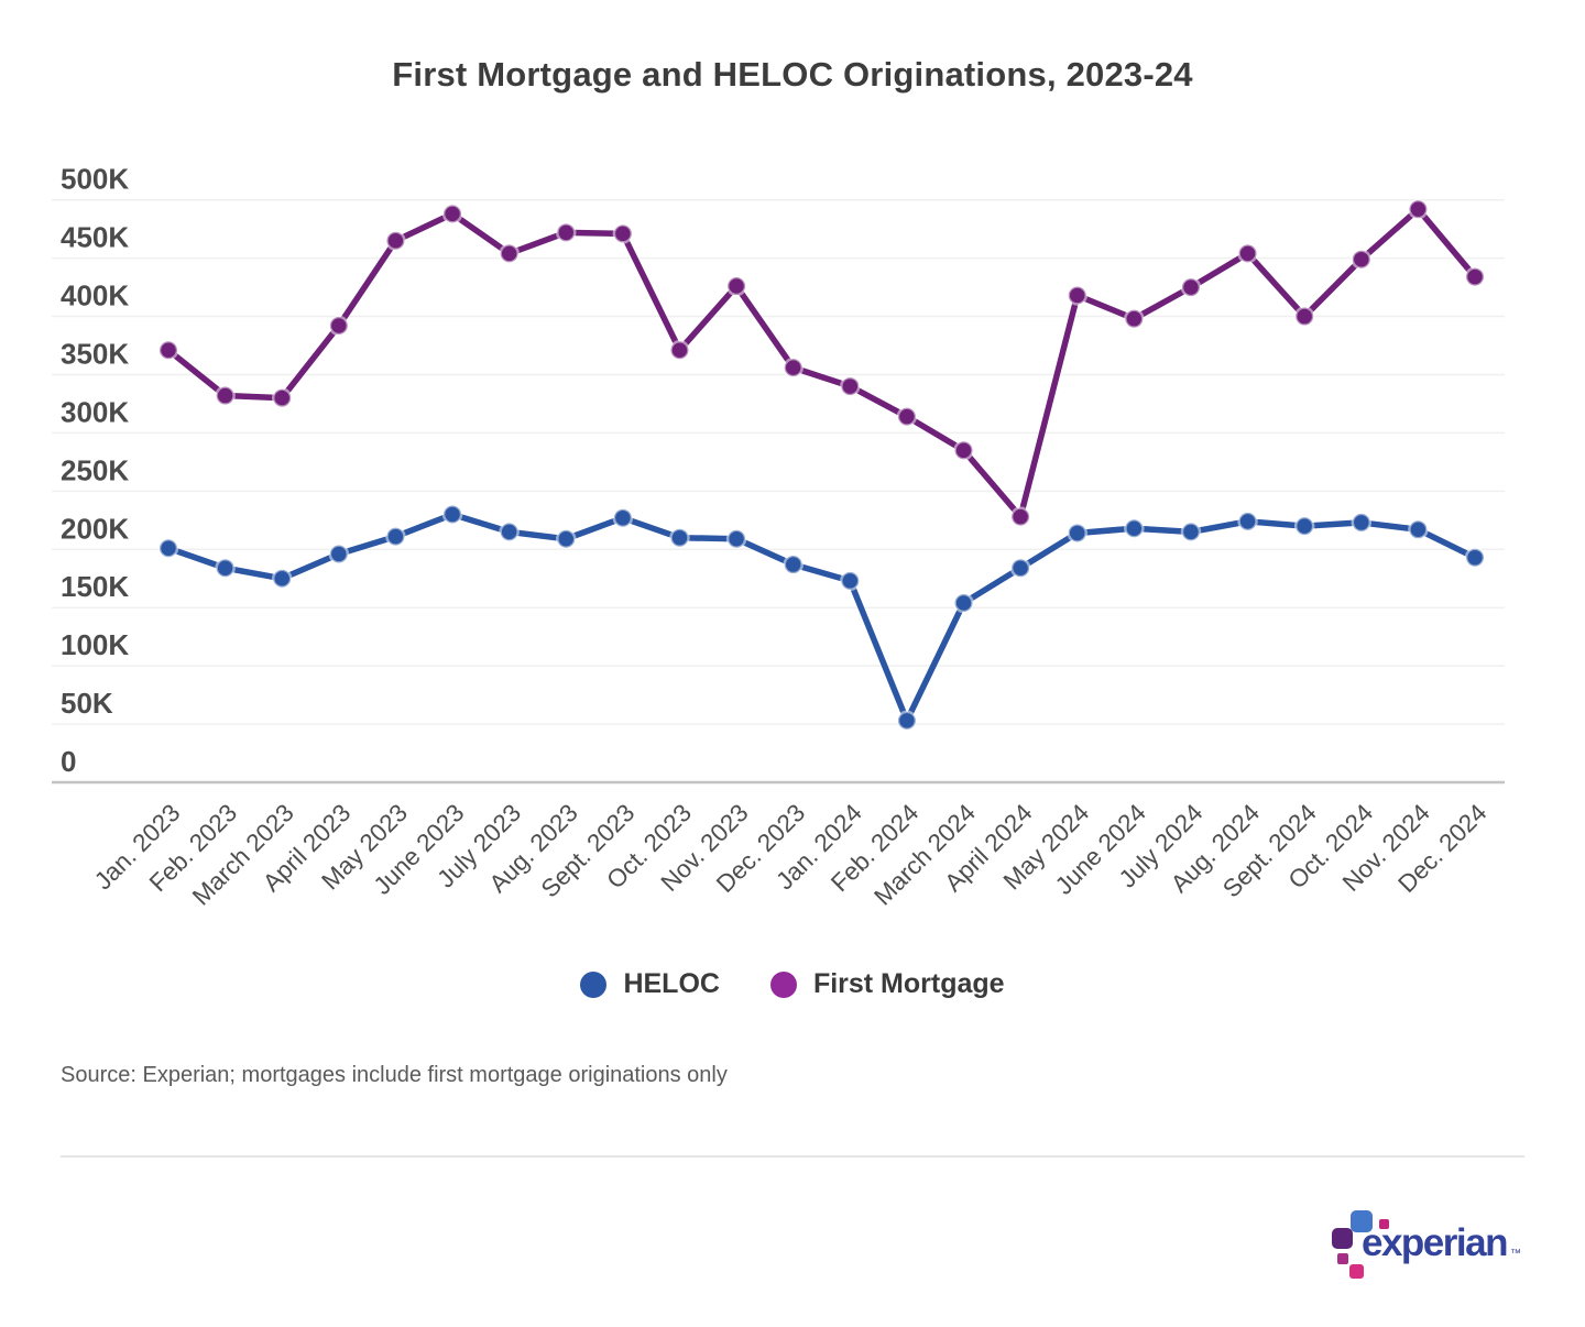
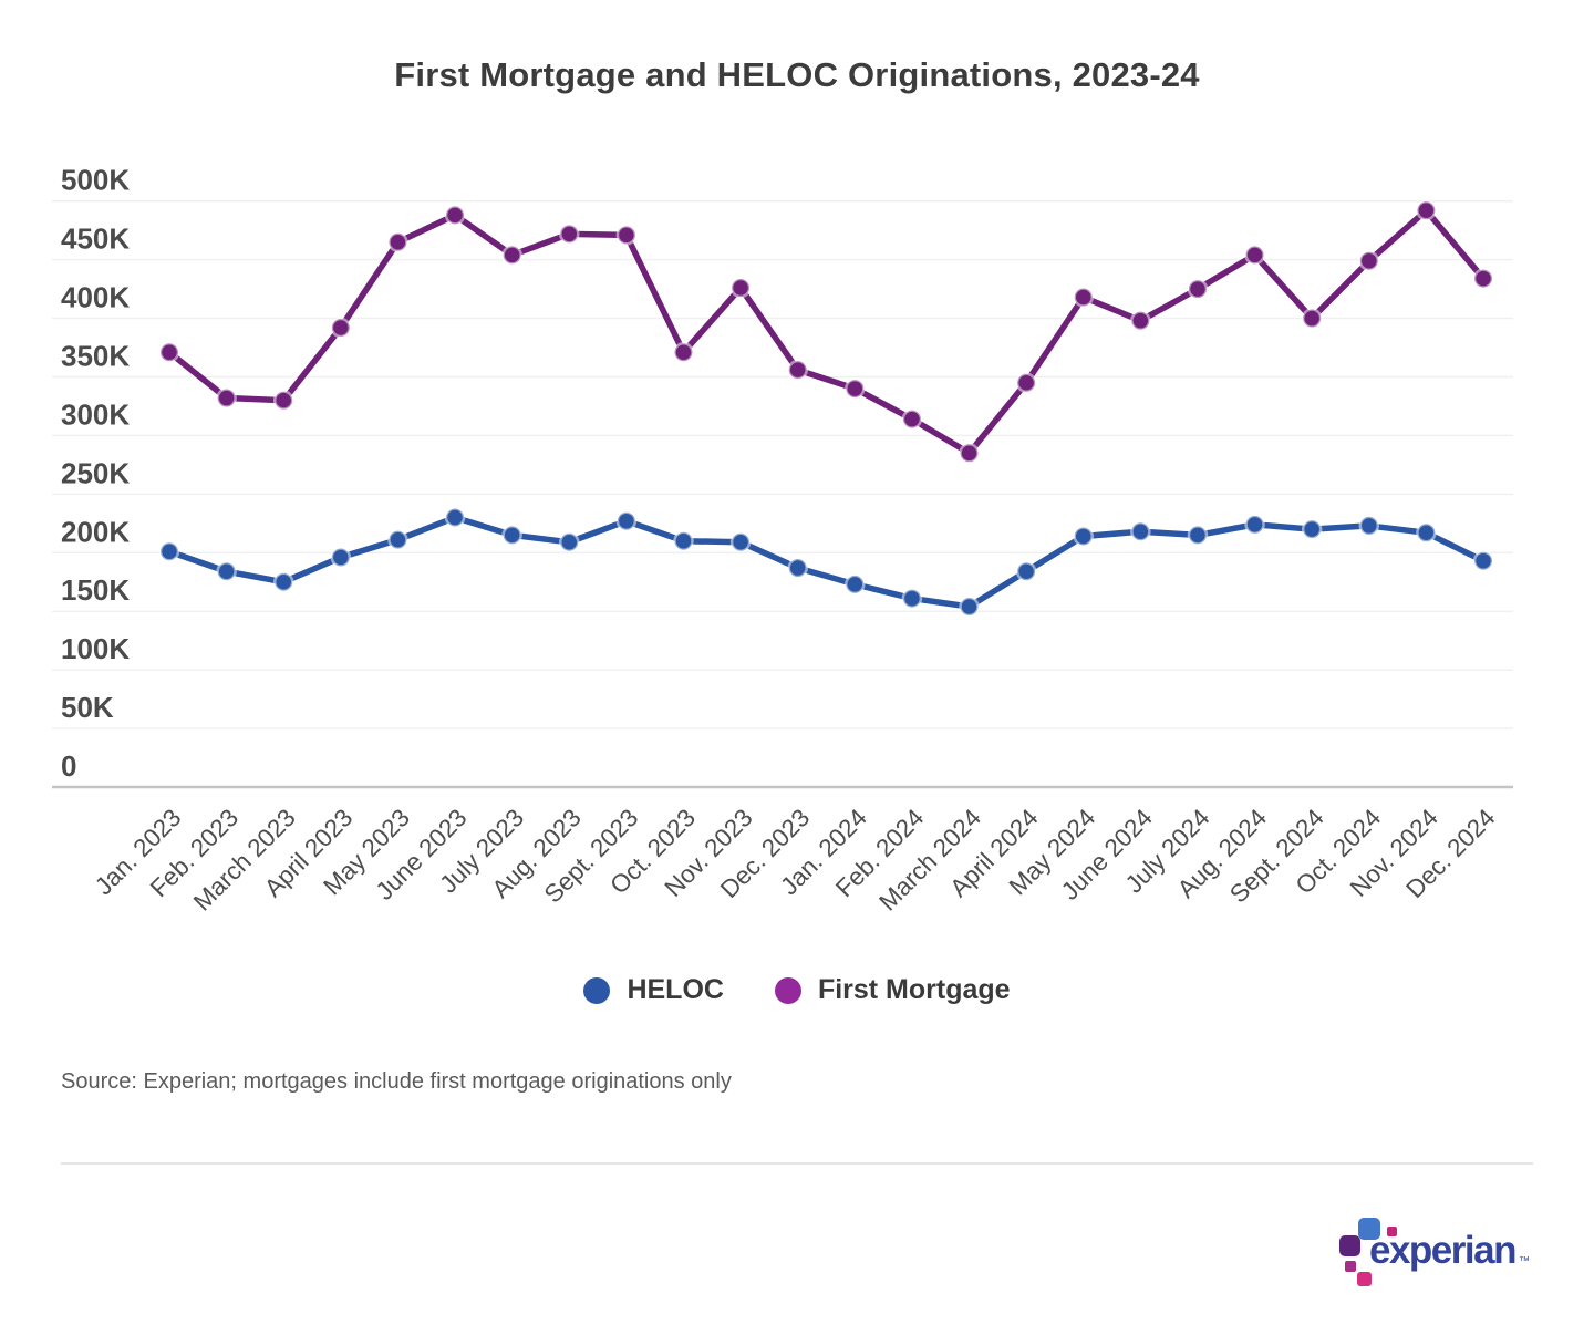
HELOC/Feb. 2024: 53K -> 161K
First Mortgage/April 2024: 228K -> 345K
